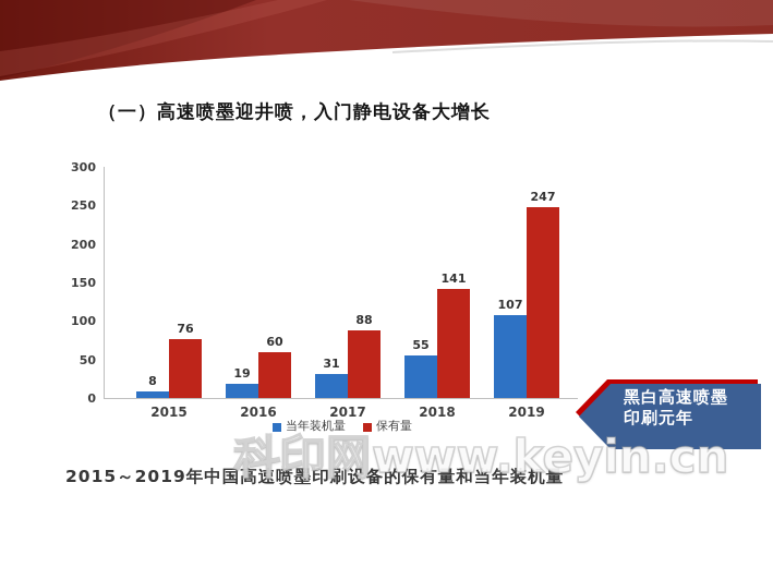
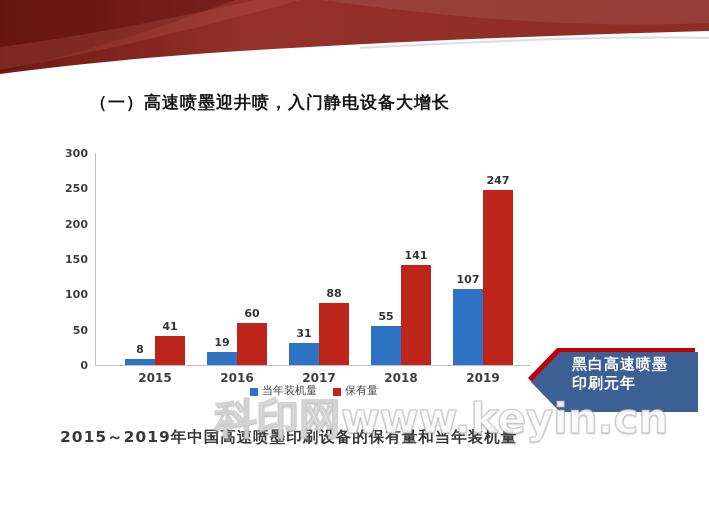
保有量/2015: 76 -> 41
